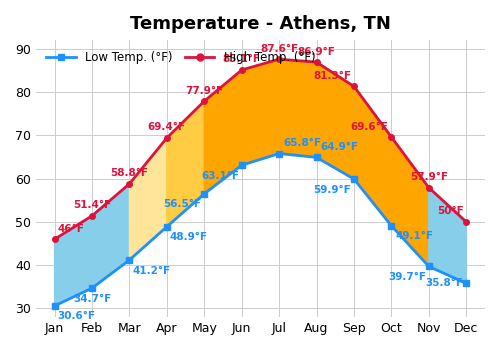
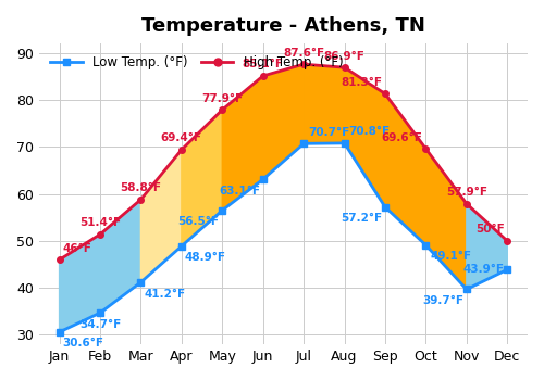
Low Temp. (°F)/Jul: 65.8°F -> 70.7°F
Low Temp. (°F)/Aug: 64.9°F -> 70.8°F
Low Temp. (°F)/Sep: 59.9°F -> 57.2°F
Low Temp. (°F)/Dec: 35.8°F -> 43.9°F
